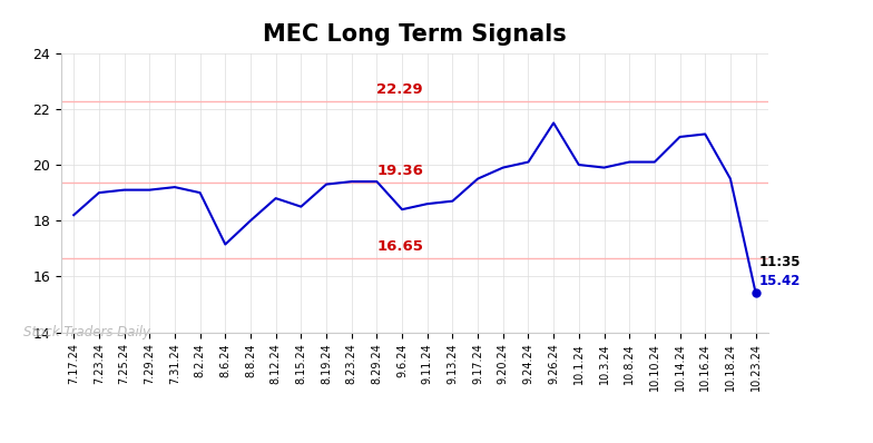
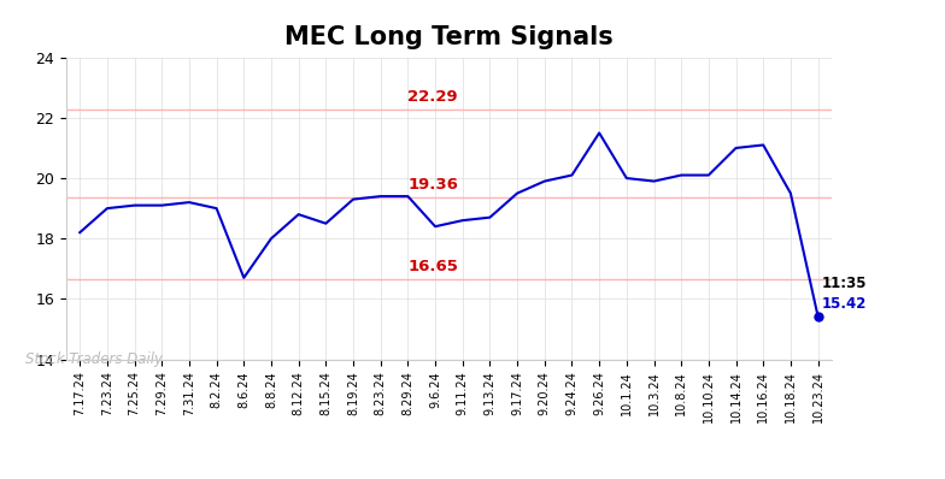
8.6.24: 17.15 -> 16.70
